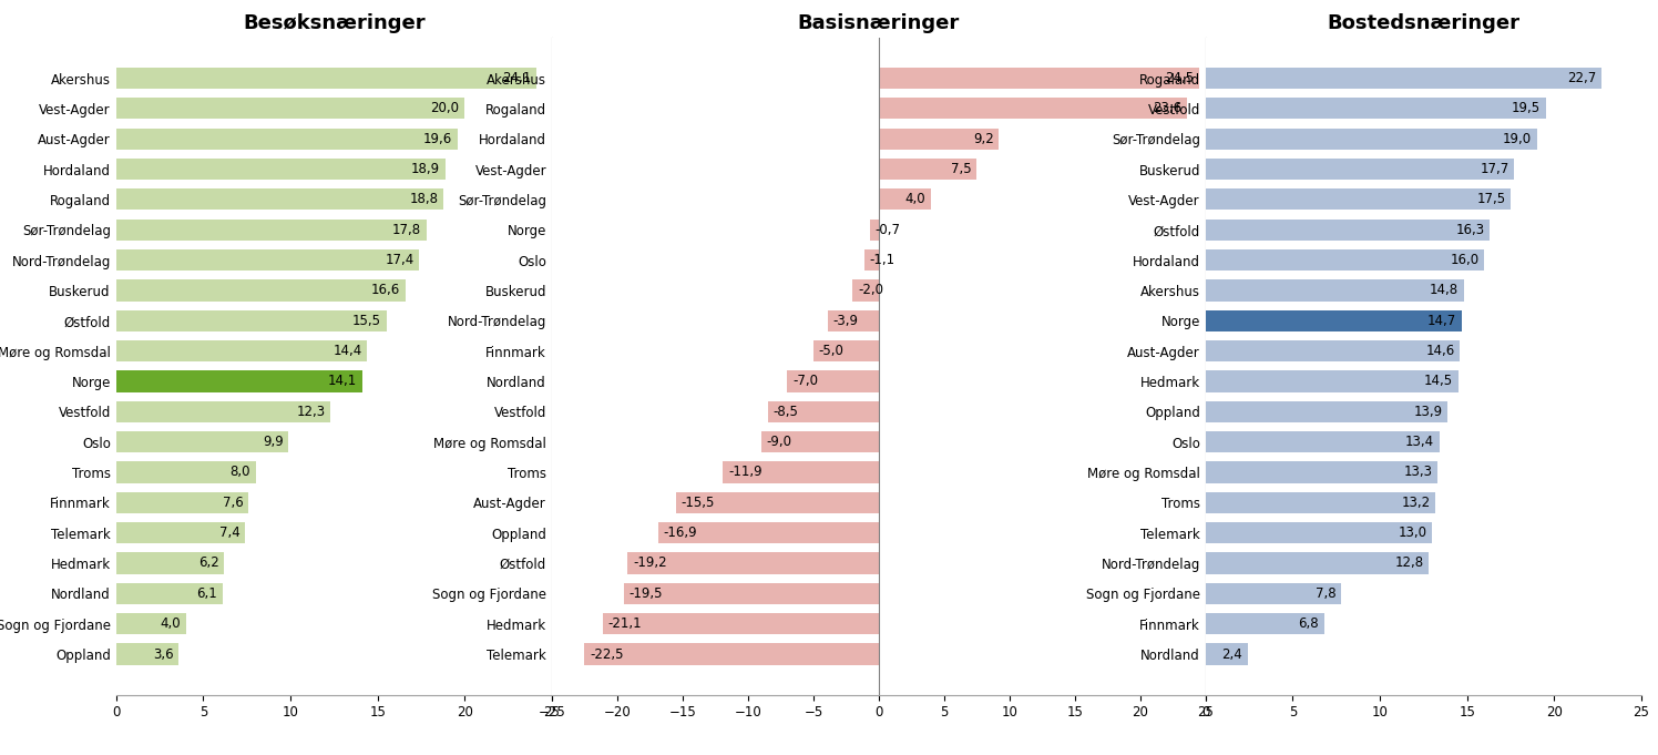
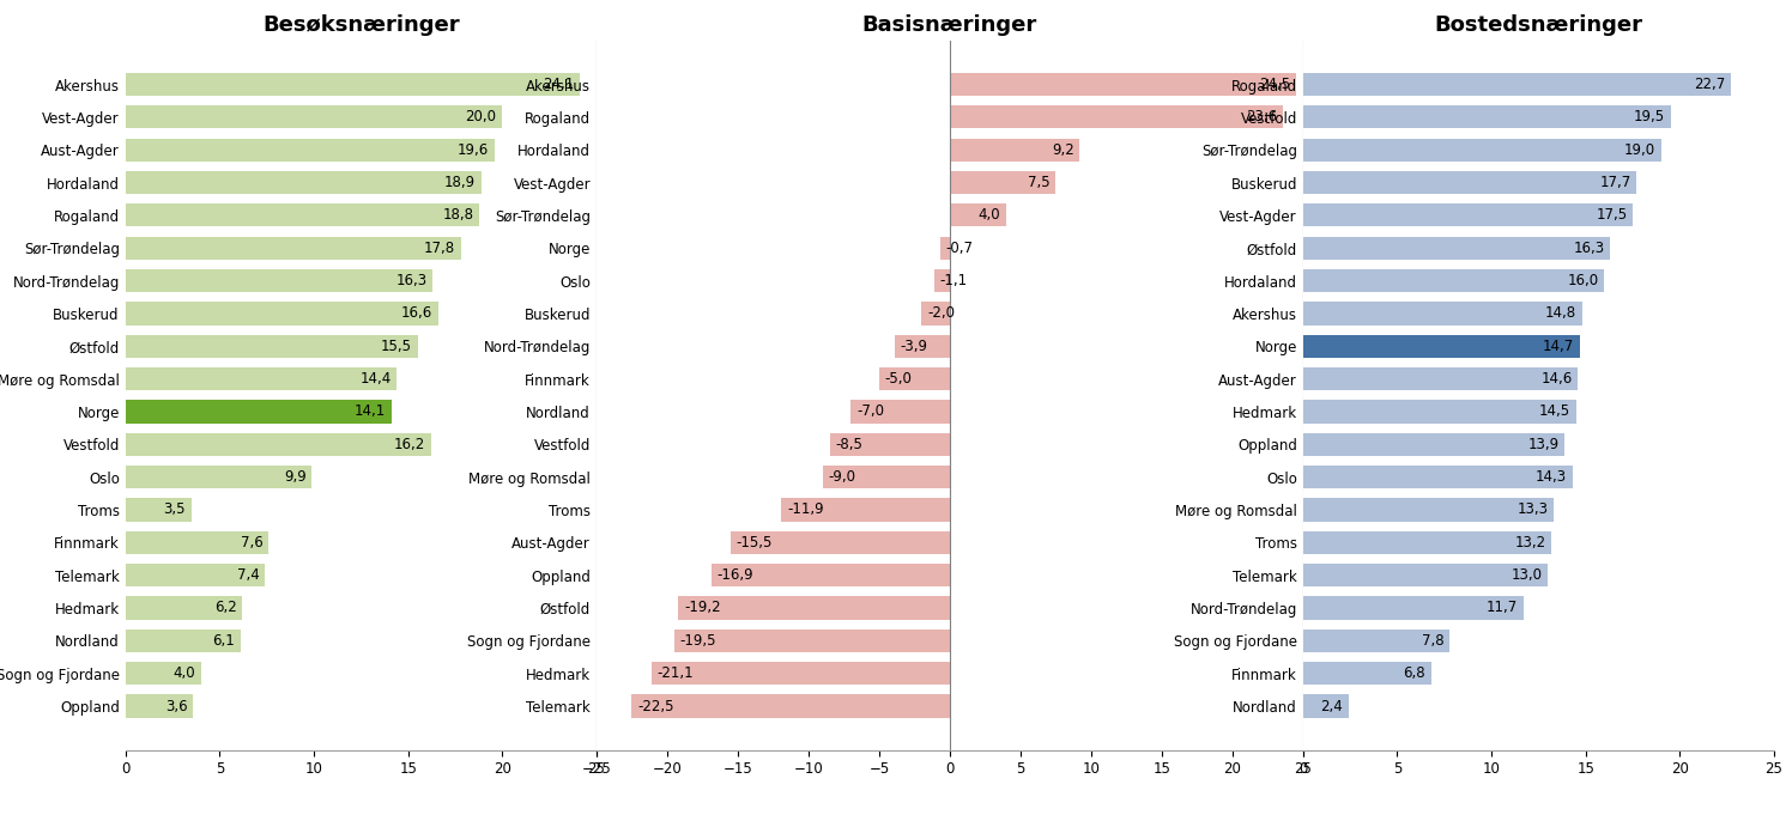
Besøksnæringer/Nord-Trøndelag: 17,4 -> 16,3
Besøksnæringer/Vestfold: 12,3 -> 16,2
Besøksnæringer/Troms: 8,0 -> 3,5
Bostedsnæringer/Oslo: 13,4 -> 14,3
Bostedsnæringer/Nord-Trøndelag: 12,8 -> 11,7
